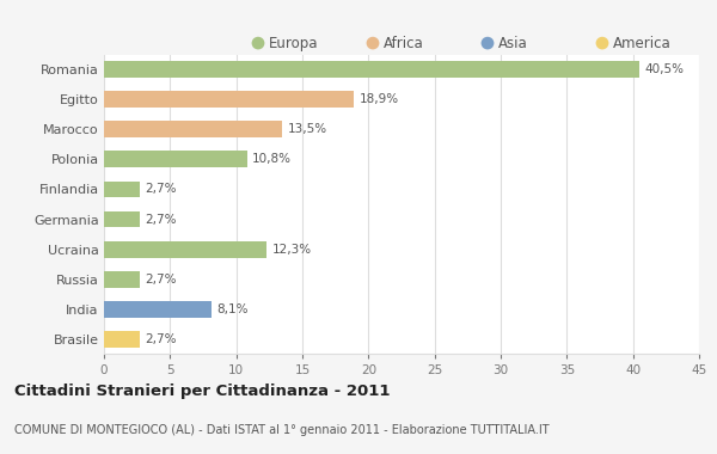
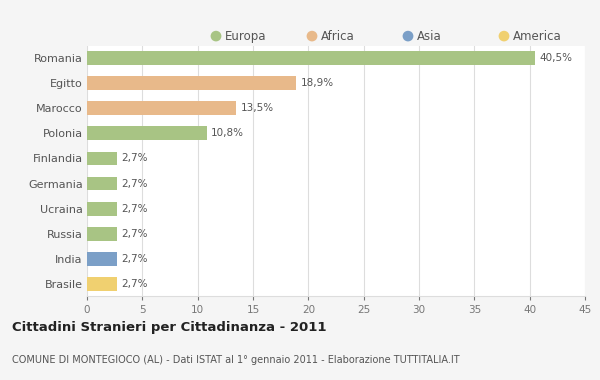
Ucraina: 12,3% -> 2,7%
India: 8,1% -> 2,7%
